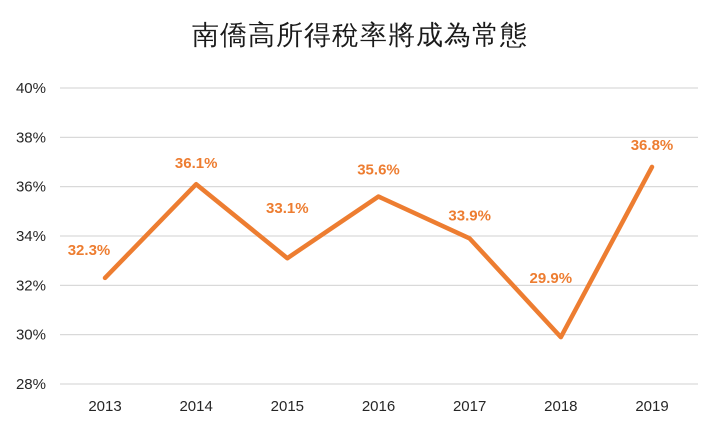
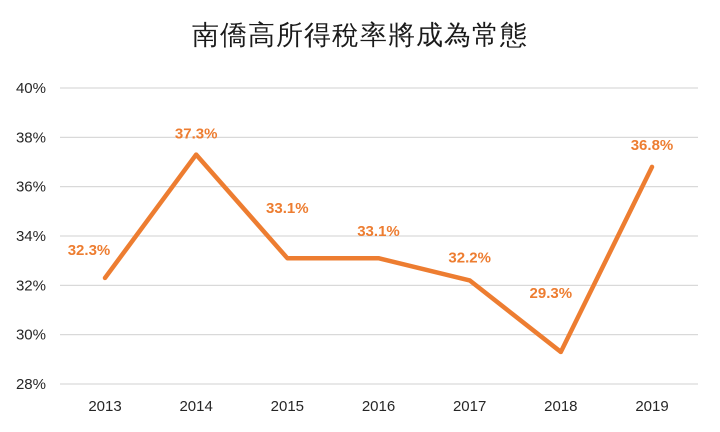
2014: 36.1% -> 37.3%
2016: 35.6% -> 33.1%
2017: 33.9% -> 32.2%
2018: 29.9% -> 29.3%
